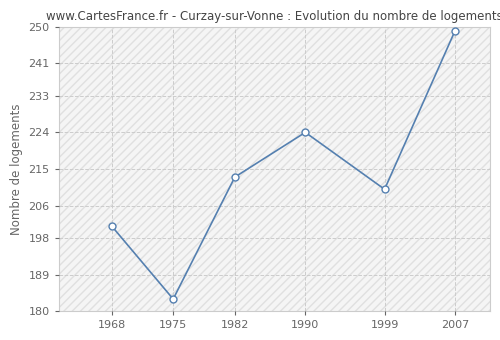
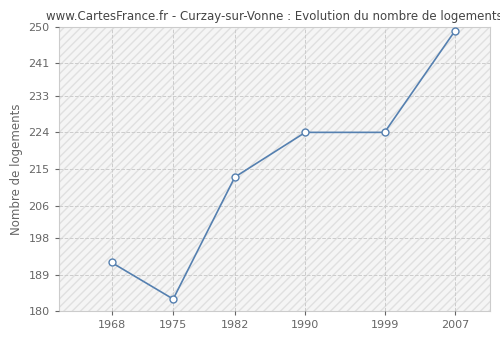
1968: 201 -> 192
1999: 210 -> 224
